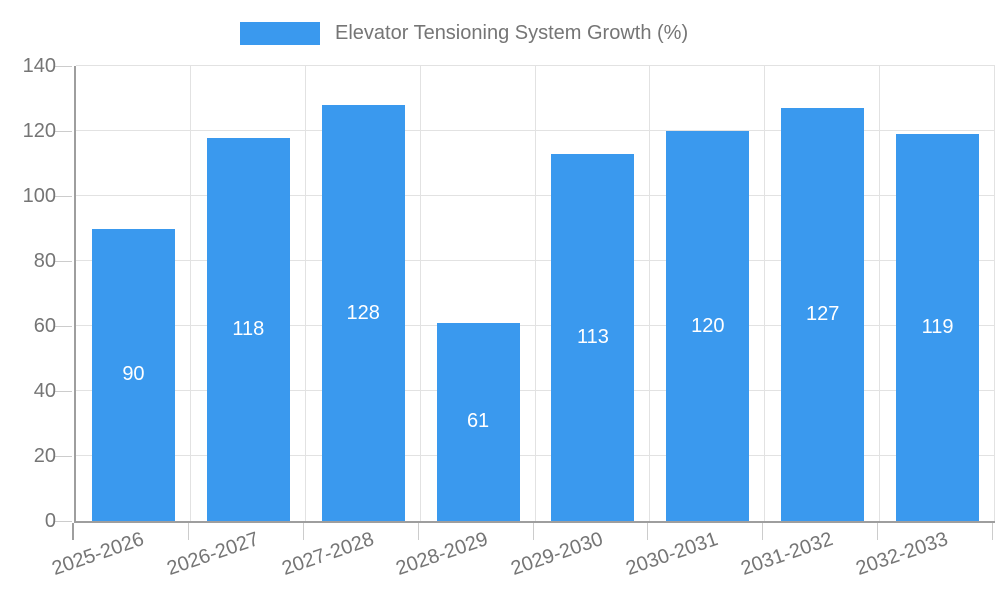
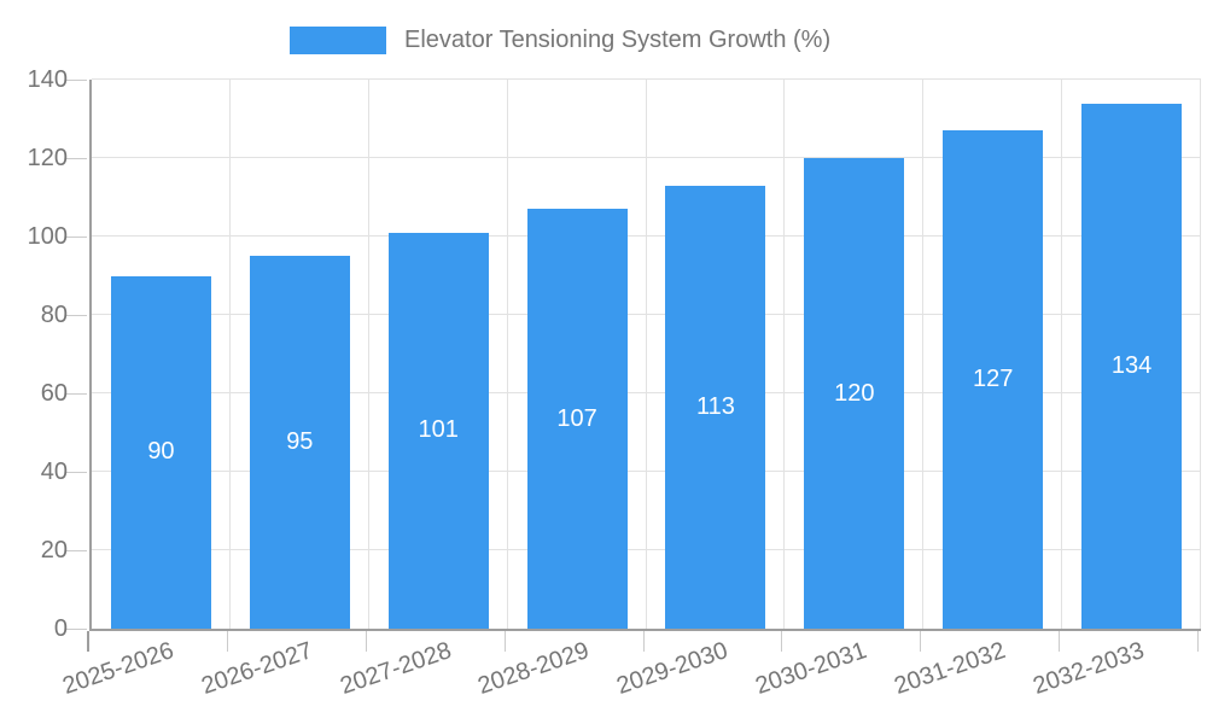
2026-2027: 118 -> 95
2027-2028: 128 -> 101
2028-2029: 61 -> 107
2032-2033: 119 -> 134
